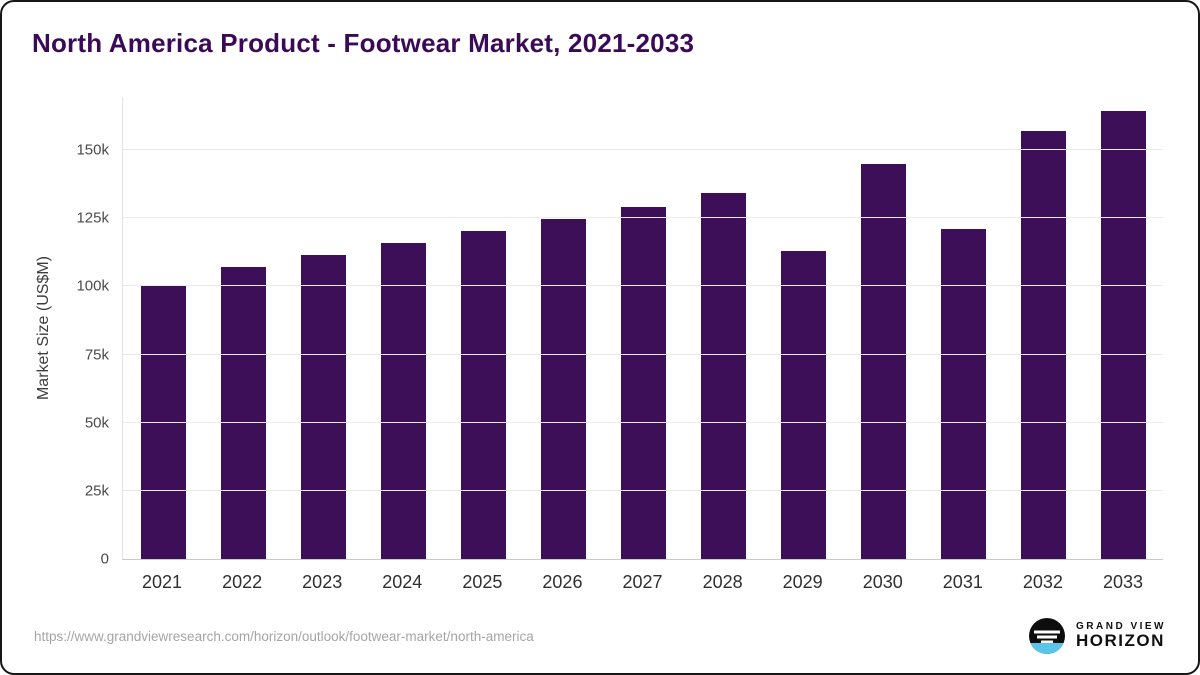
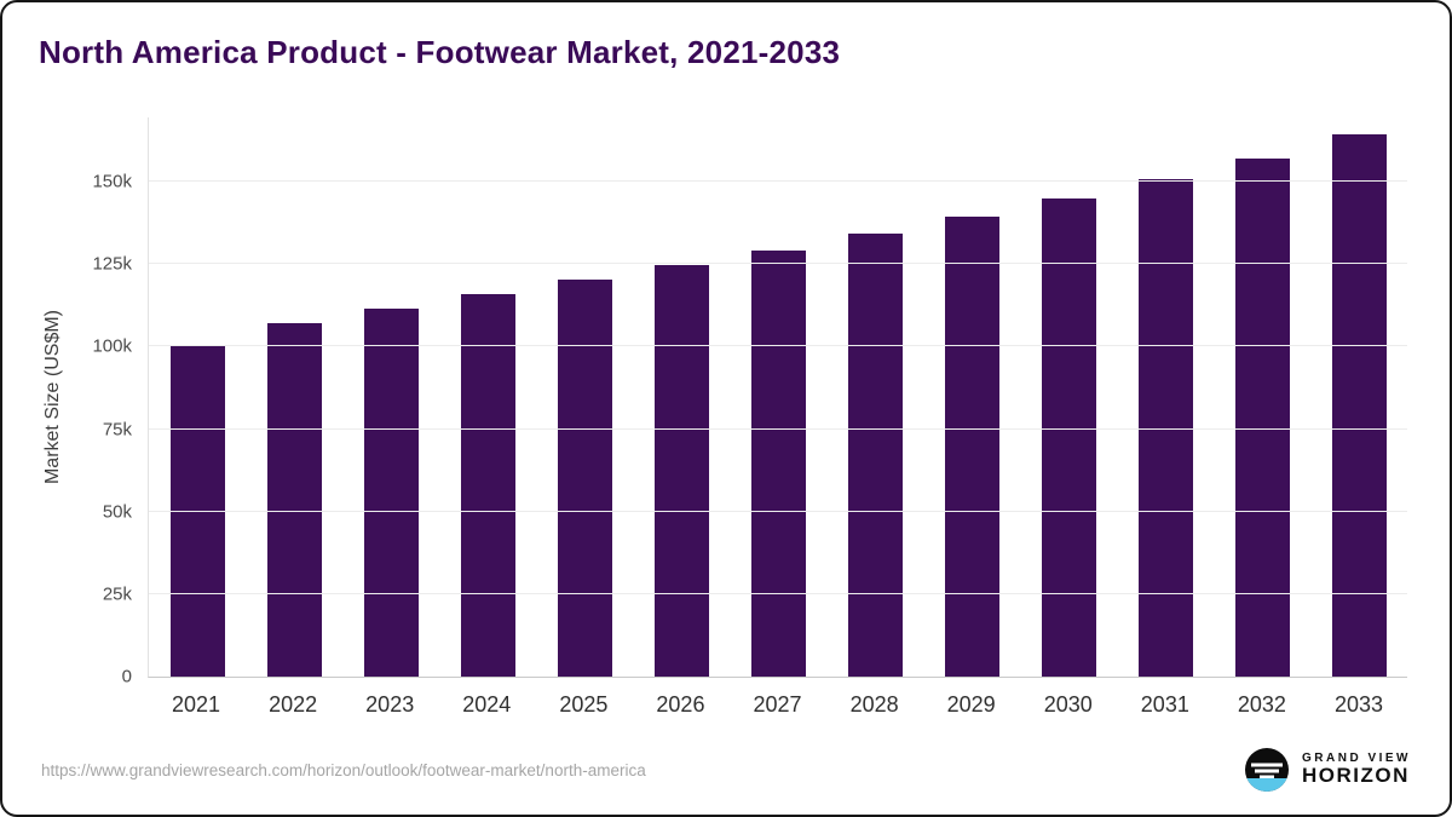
2029: 113k -> 139k
2031: 121k -> 151k
